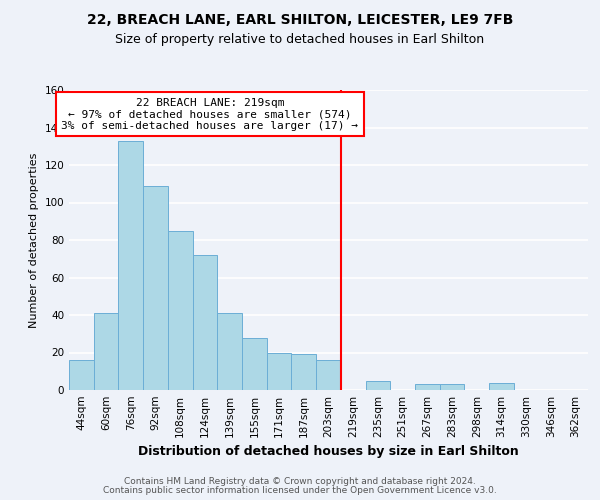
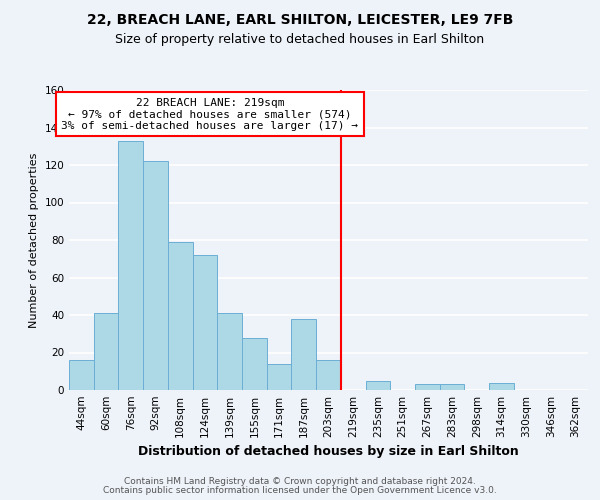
92sqm: 109 -> 122
108sqm: 85 -> 79
171sqm: 20 -> 14
187sqm: 19 -> 38
